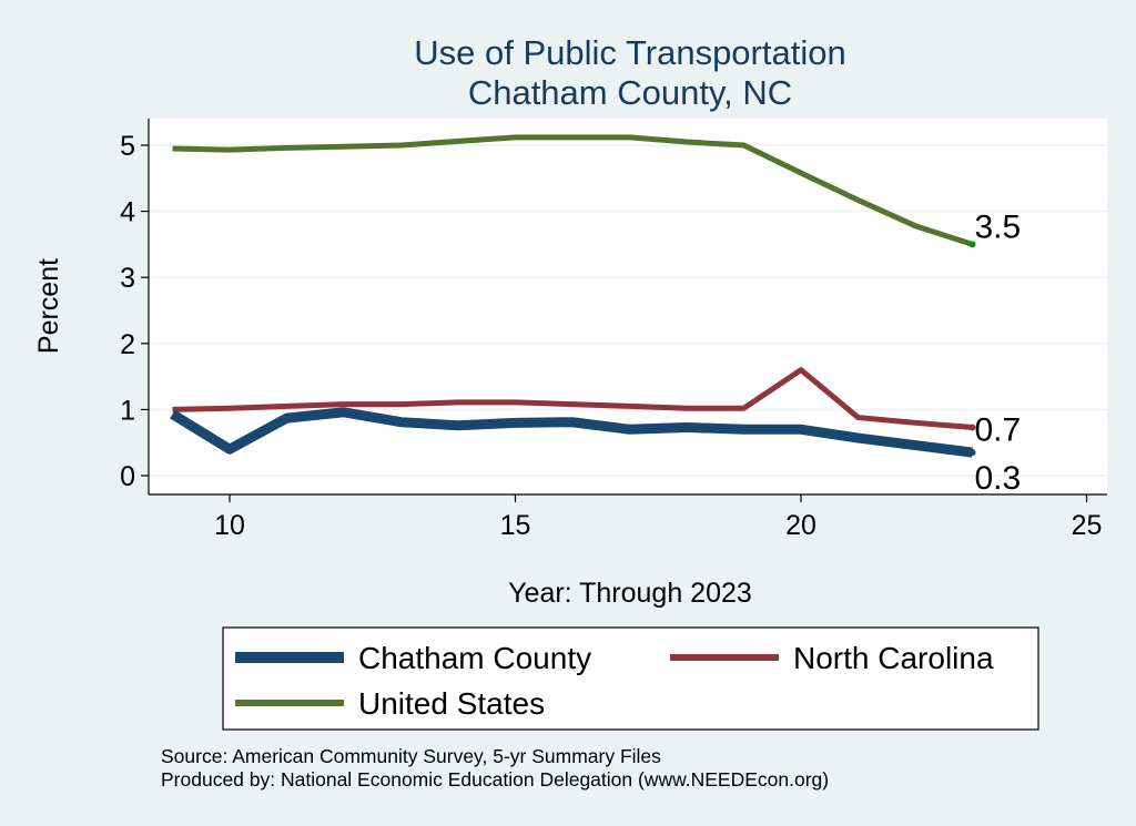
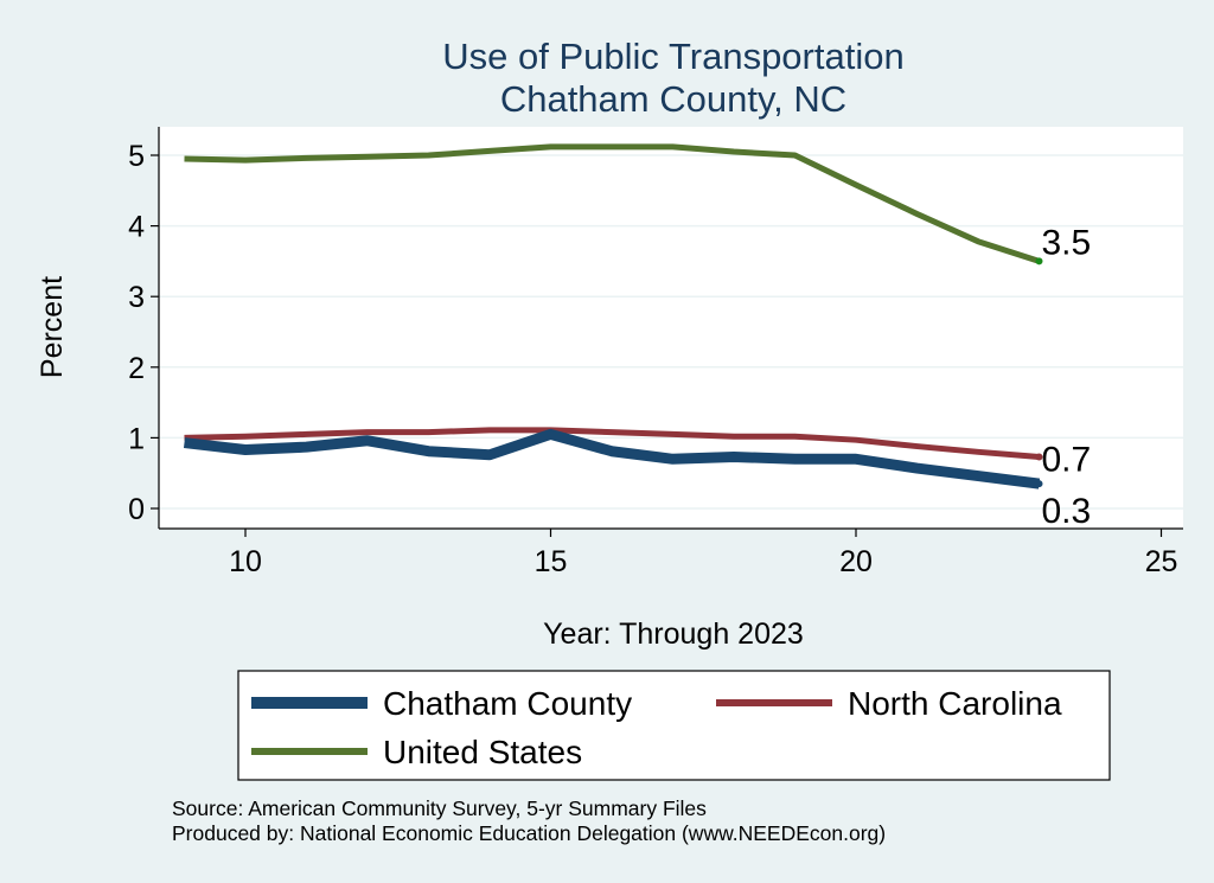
Chatham County/10: 0.4 -> 0.8
Chatham County/15: 0.8 -> 1.1
North Carolina/20: 1.6 -> 1.0
